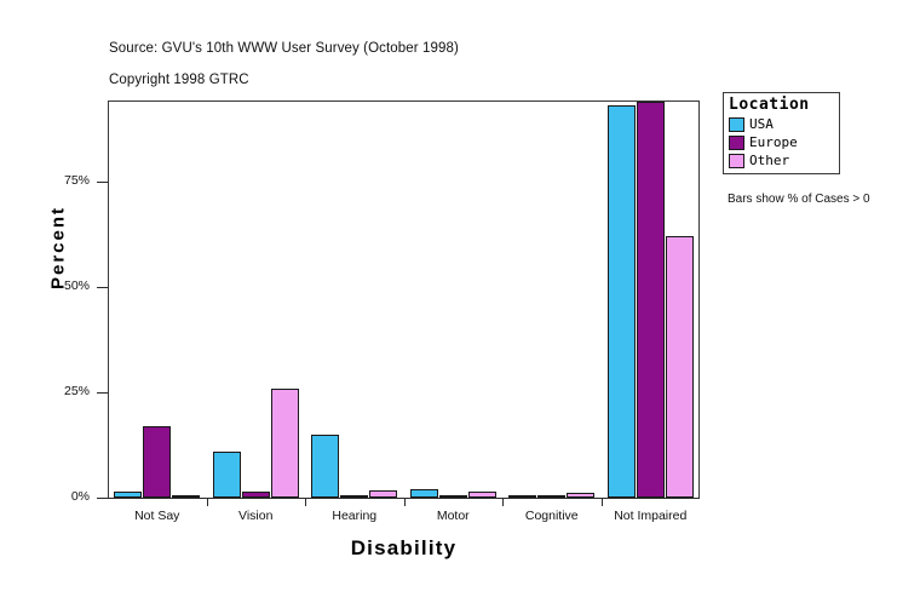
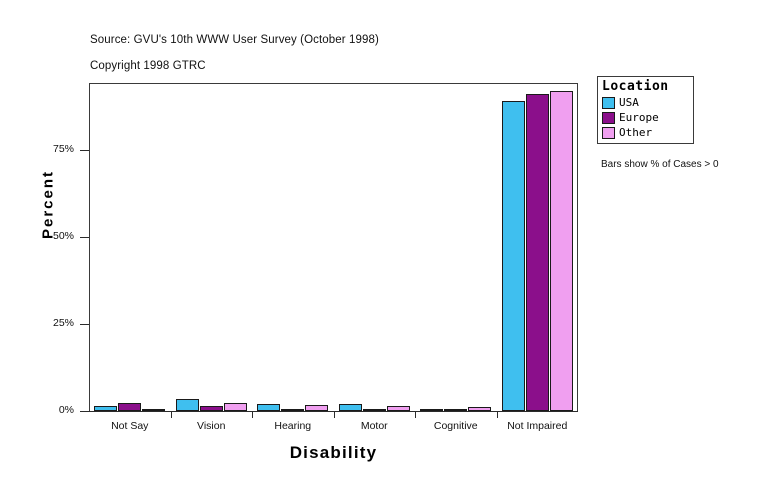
Europe/Not Say: 17% -> 2%
USA/Vision: 11% -> 4%
Other/Vision: 26% -> 2%
USA/Hearing: 15% -> 2%
USA/Not Impaired: 93% -> 89%
Europe/Not Impaired: 94% -> 91%
Other/Not Impaired: 62% -> 92%
